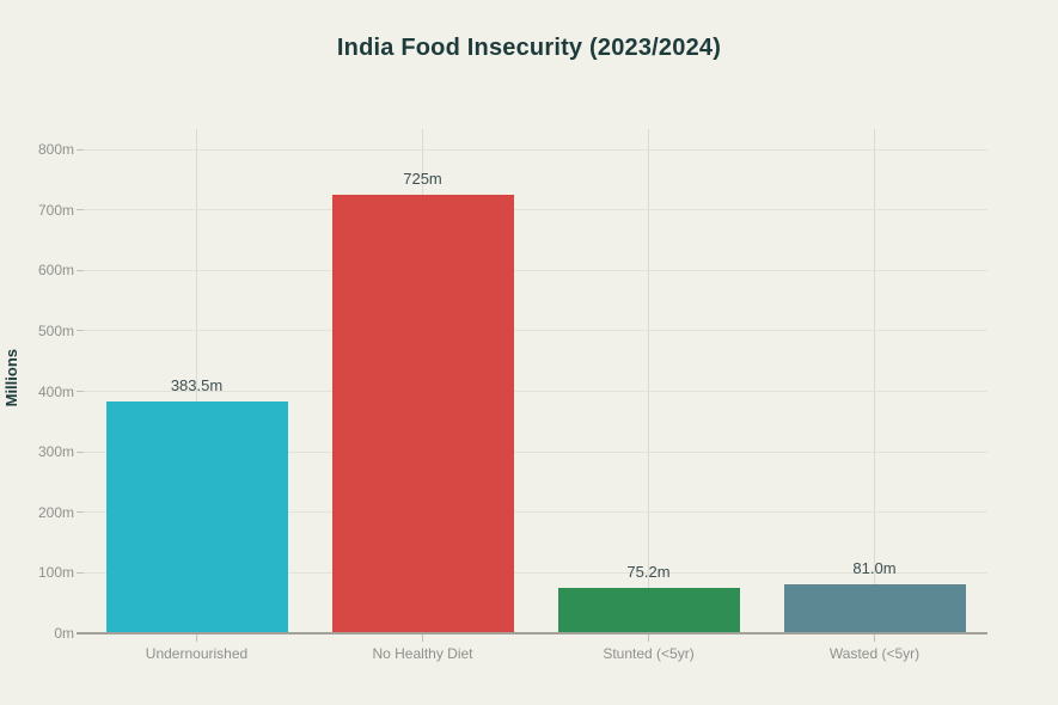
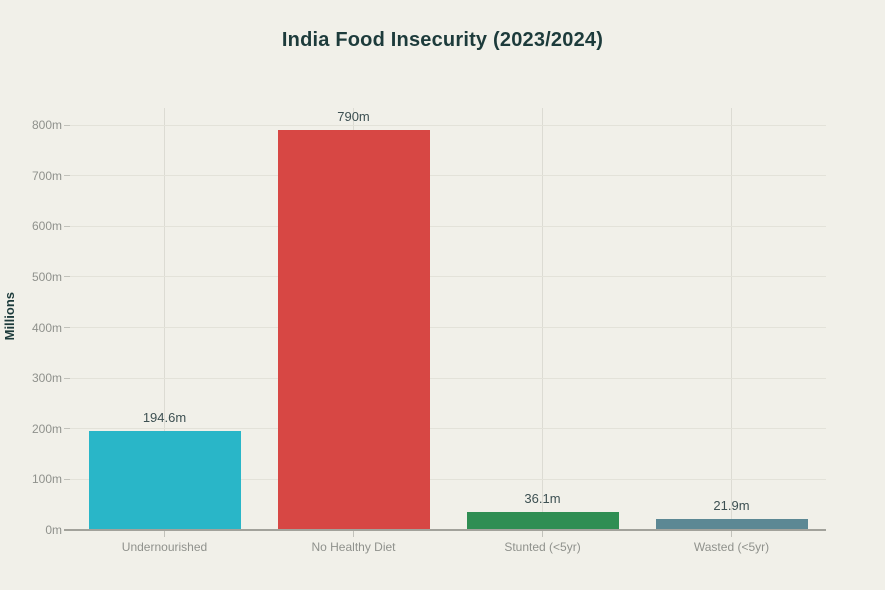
Undernourished: 383.5m -> 194.6m
No Healthy Diet: 725m -> 790m
Stunted (<5yr): 75.2m -> 36.1m
Wasted (<5yr): 81.0m -> 21.9m
